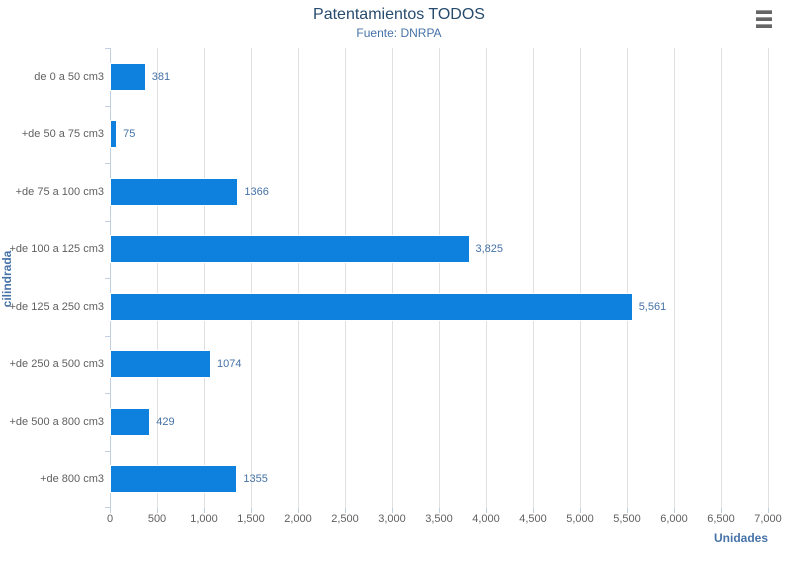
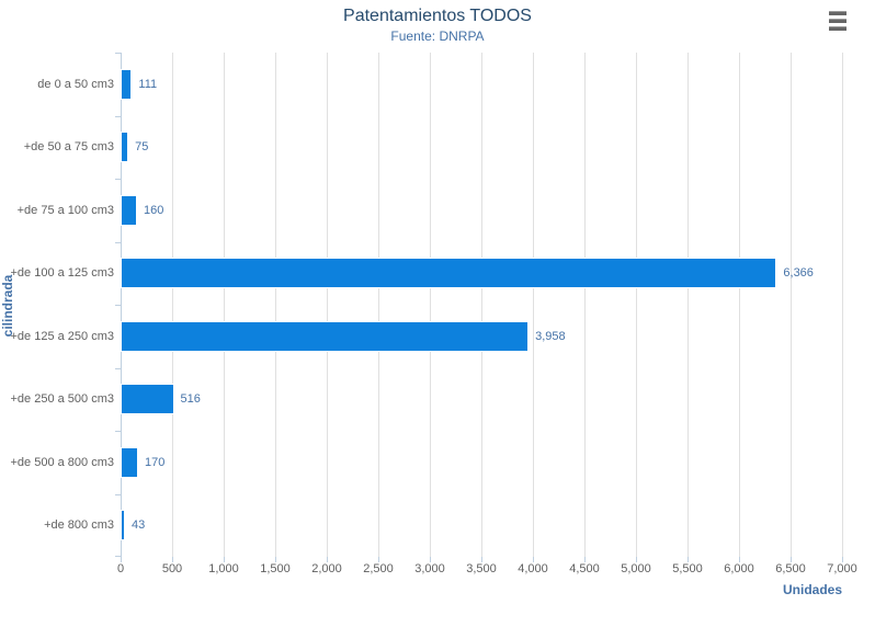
de 0 a 50 cm3: 381 -> 111
+de 75 a 100 cm3: 1366 -> 160
+de 100 a 125 cm3: 3,825 -> 6,366
+de 125 a 250 cm3: 5,561 -> 3,958
+de 250 a 500 cm3: 1074 -> 516
+de 500 a 800 cm3: 429 -> 170
+de 800 cm3: 1355 -> 43
